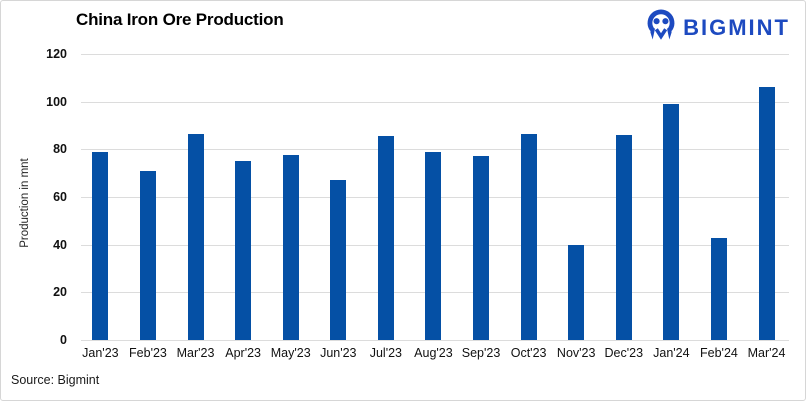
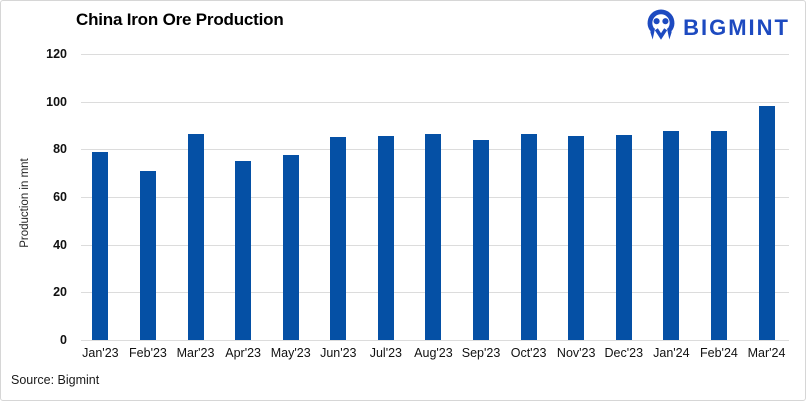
Jun'23: 67 -> 85
Aug'23: 79 -> 86
Sep'23: 77 -> 84
Nov'23: 40 -> 86
Jan'24: 99 -> 88
Feb'24: 43 -> 88
Mar'24: 106 -> 98
